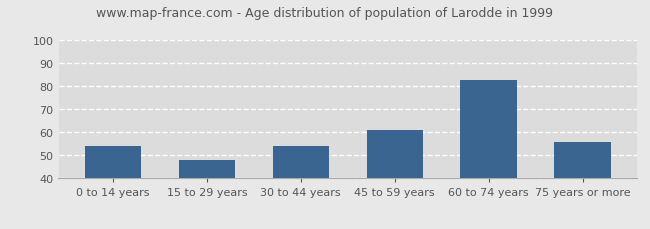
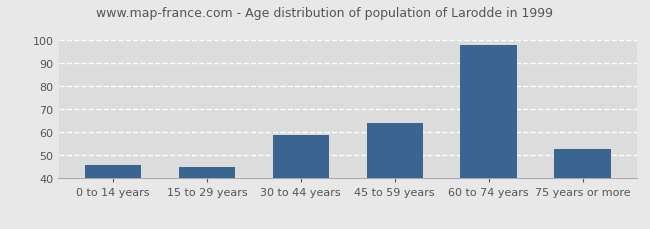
0 to 14 years: 54 -> 46
15 to 29 years: 48 -> 45
30 to 44 years: 54 -> 59
45 to 59 years: 61 -> 64
60 to 74 years: 83 -> 98
75 years or more: 56 -> 53
